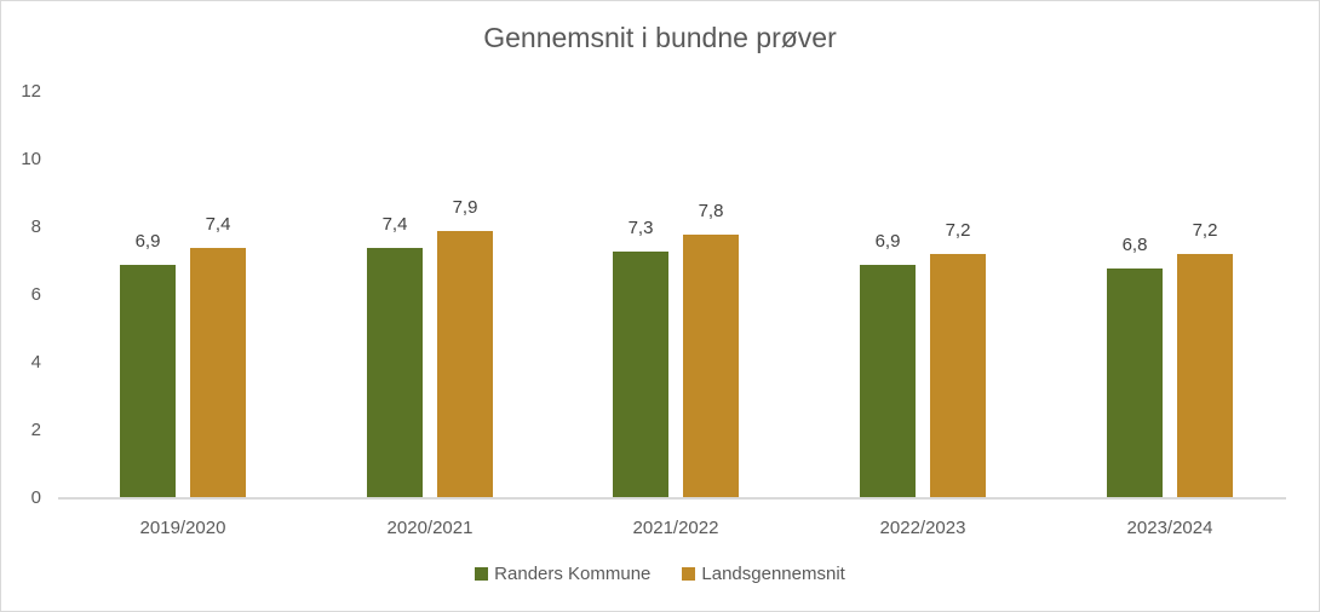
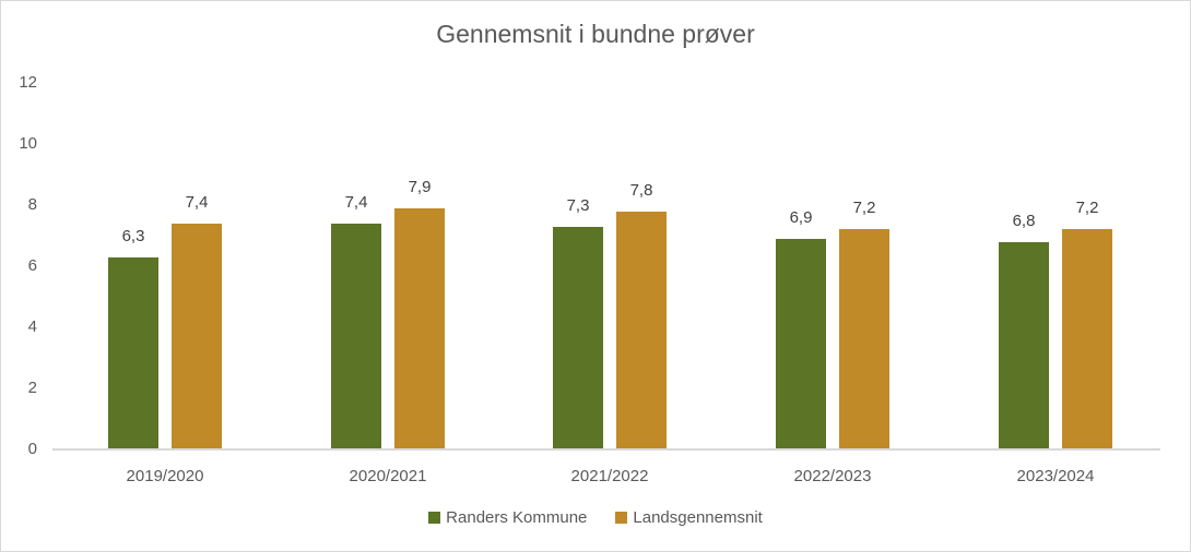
Randers Kommune/2019/2020: 6,9 -> 6,3
